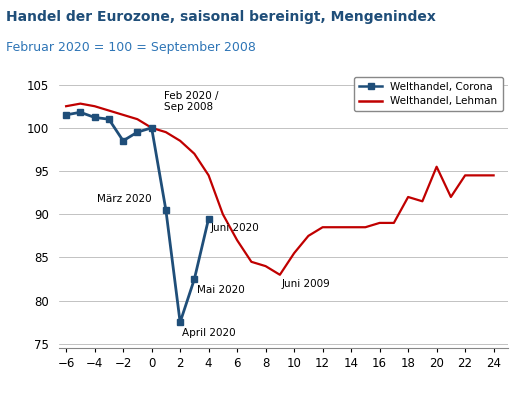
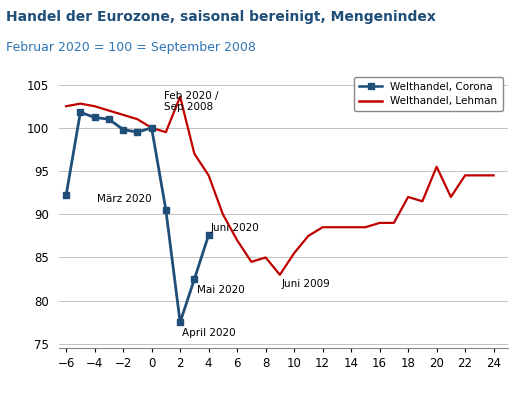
Welthandel, Corona/−6: 101.5 -> 92.2
Welthandel, Corona/−2: 98.5 -> 99.8
Welthandel, Lehman/2: 98.5 -> 103.6
Welthandel, Corona/4: 89.5 -> 87.6
Welthandel, Lehman/8: 84.0 -> 85.0
